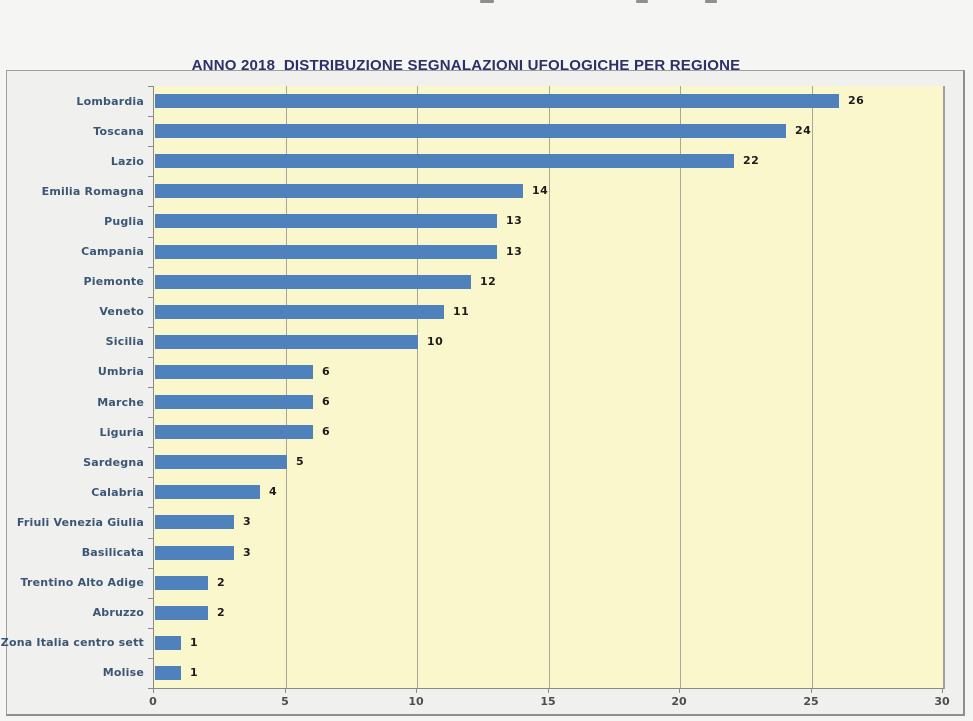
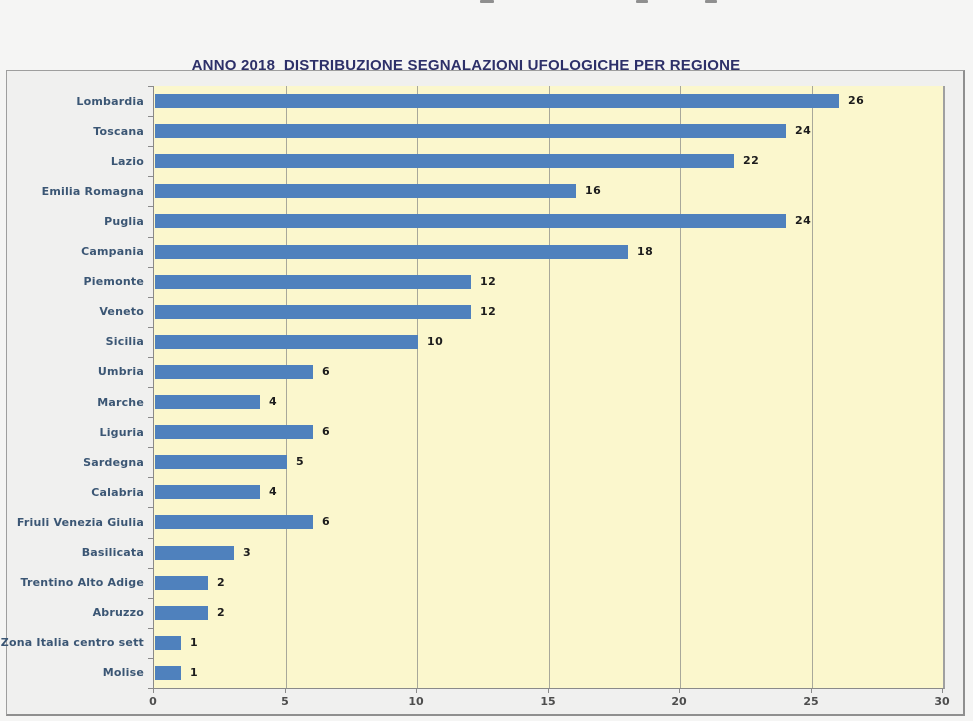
Emilia Romagna: 14 -> 16
Puglia: 13 -> 24
Campania: 13 -> 18
Veneto: 11 -> 12
Marche: 6 -> 4
Friuli Venezia Giulia: 3 -> 6
